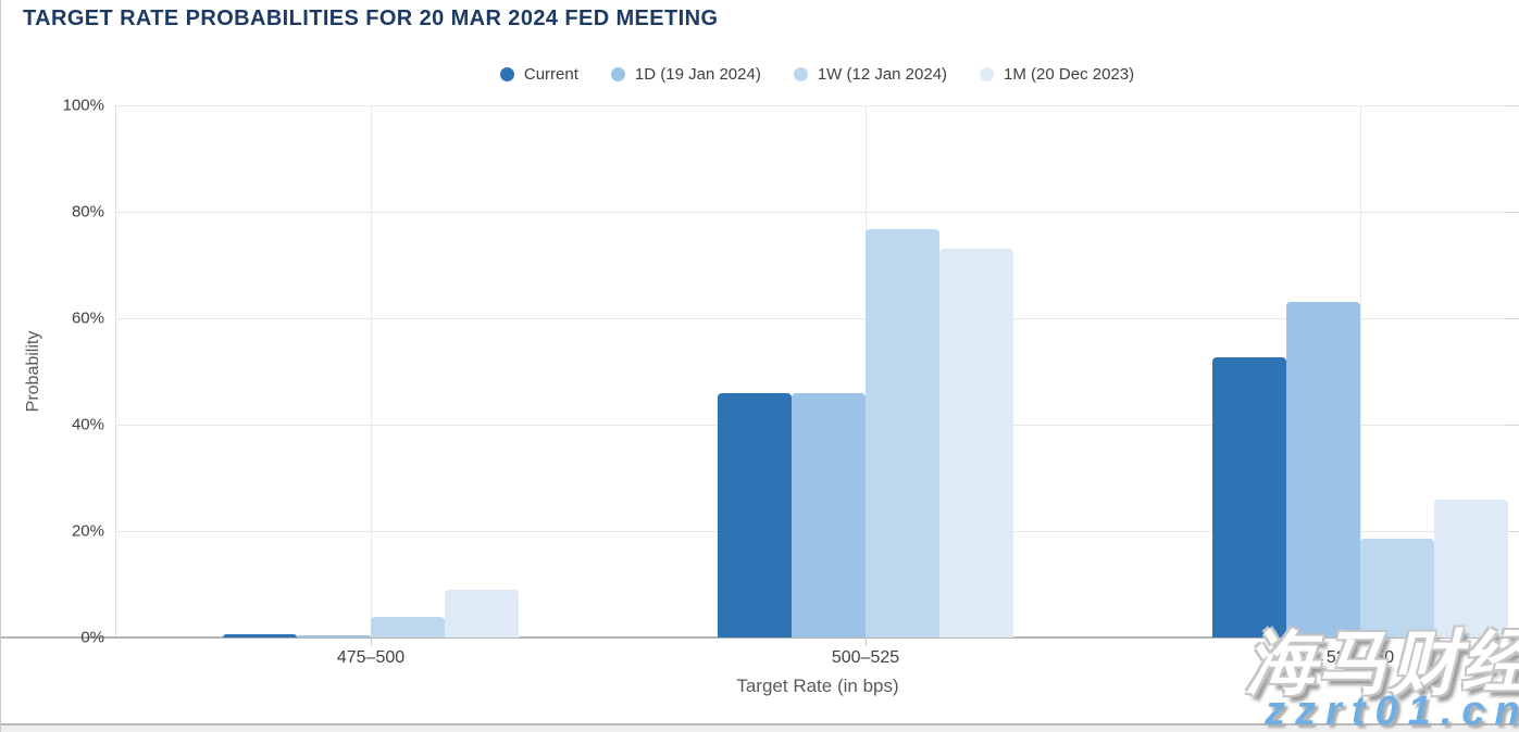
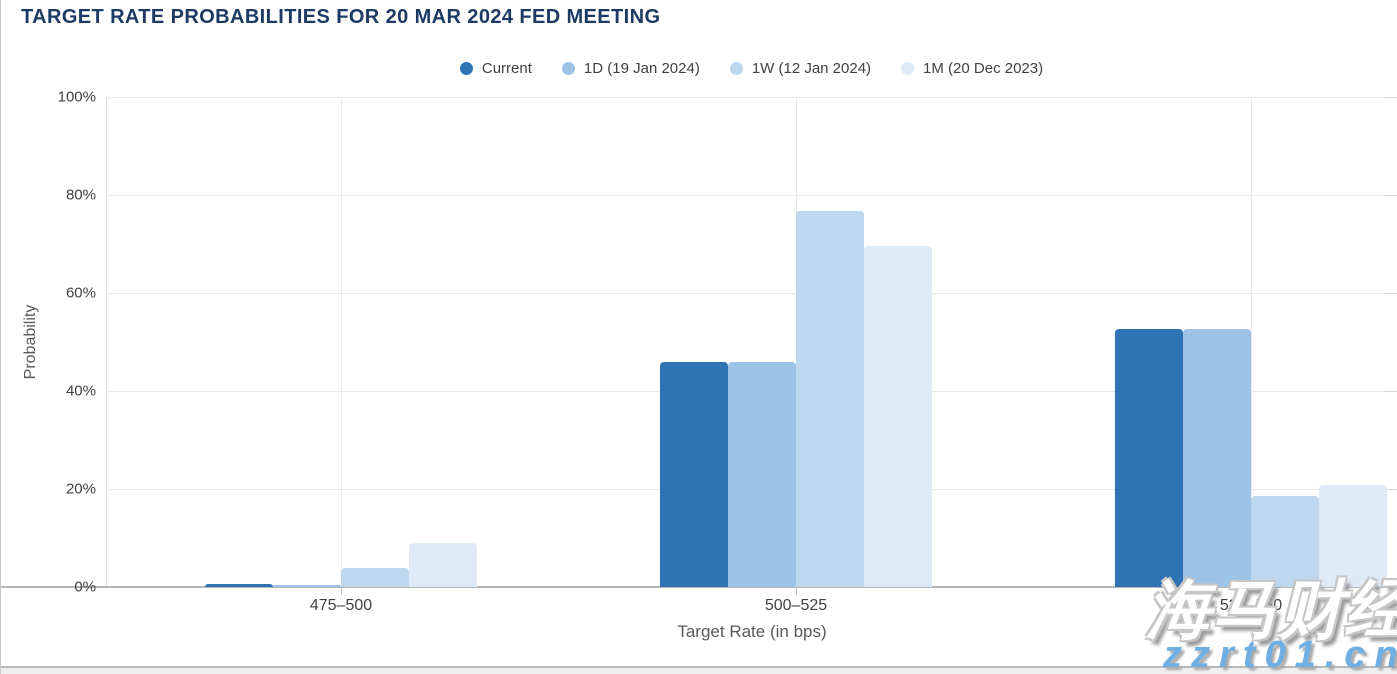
1M (20 Dec 2023)/500–525: 73% -> 70%
1D (19 Jan 2024)/525–550: 63% -> 53%
1M (20 Dec 2023)/525–550: 26% -> 21%
